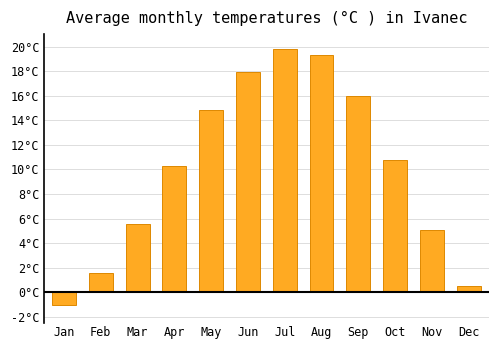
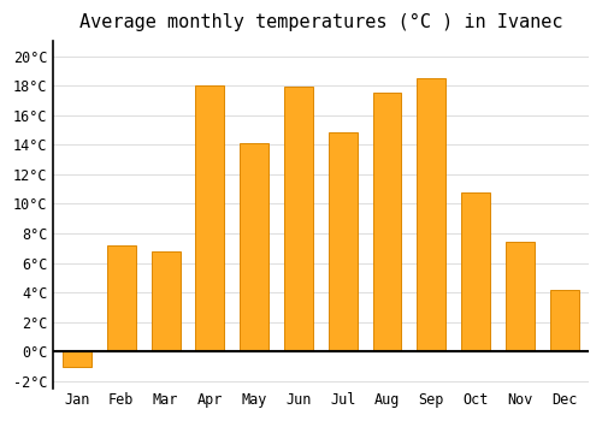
Feb: 1.6°C -> 7.2°C
Mar: 5.6°C -> 6.8°C
Apr: 10.3°C -> 18.0°C
May: 14.8°C -> 14.1°C
Jul: 19.8°C -> 14.8°C
Aug: 19.3°C -> 17.5°C
Sep: 16.0°C -> 18.5°C
Nov: 5.1°C -> 7.4°C
Dec: 0.5°C -> 4.2°C
